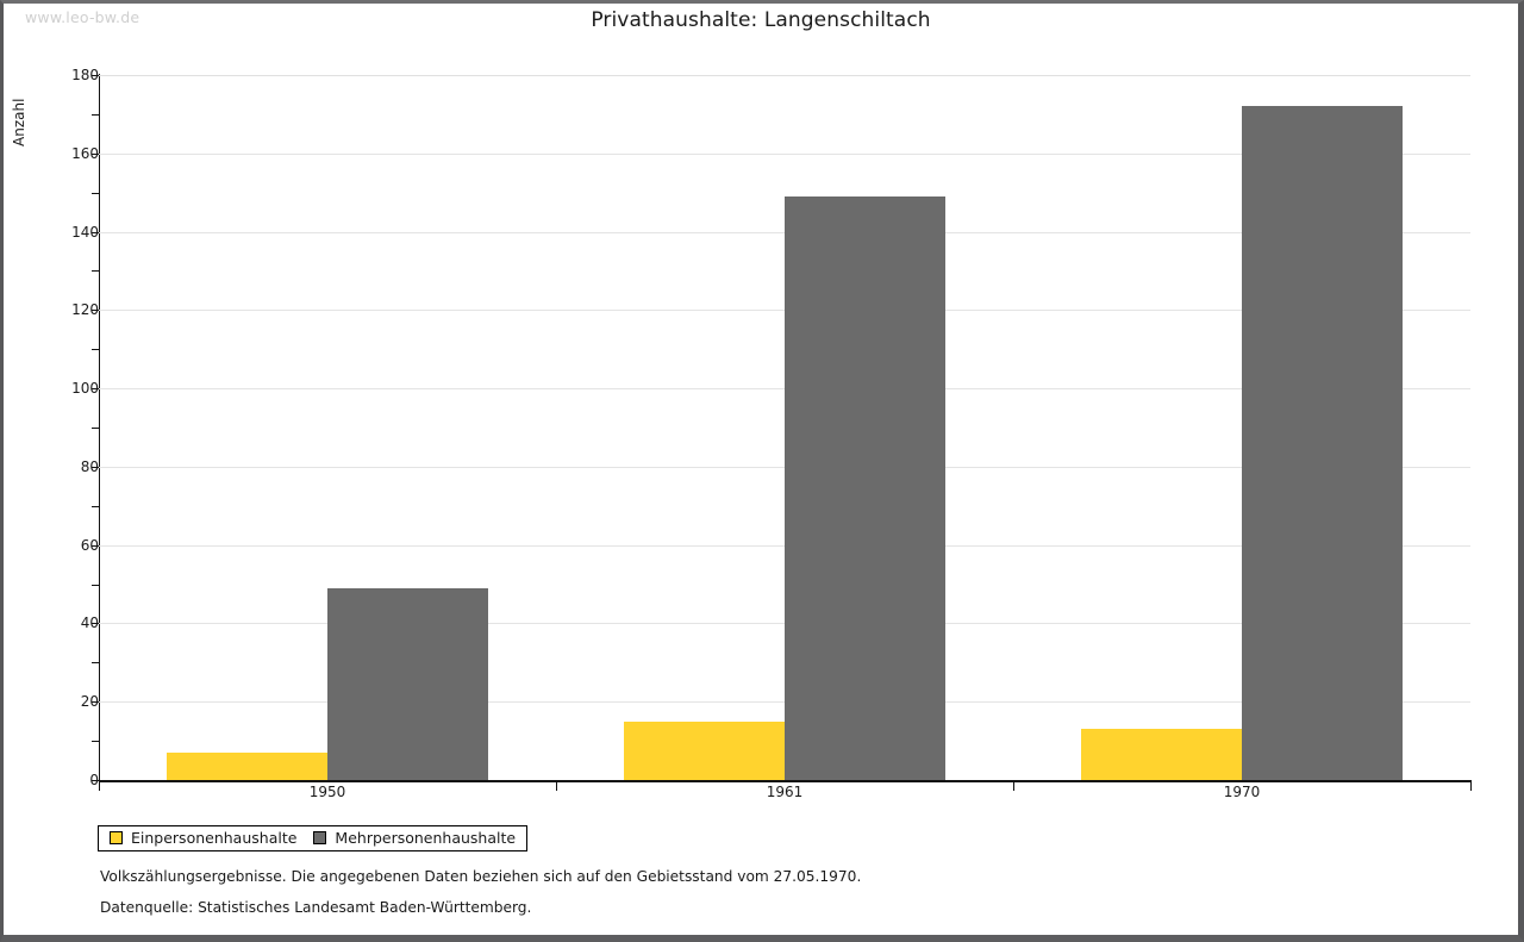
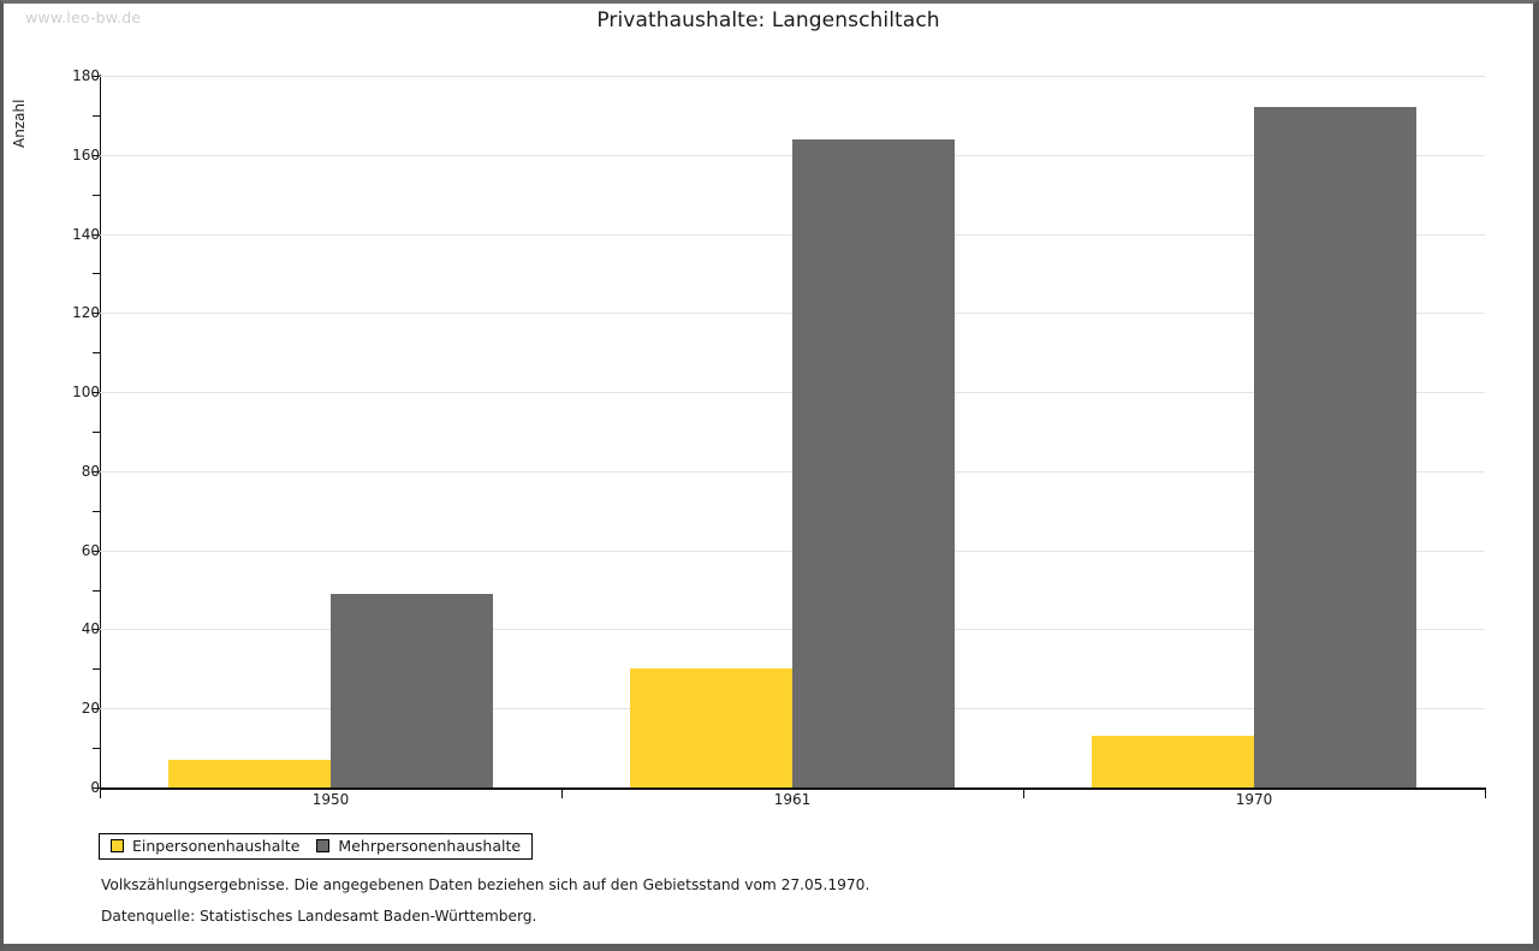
Einpersonenhaushalte/1961: 15 -> 30
Mehrpersonenhaushalte/1961: 149 -> 164
